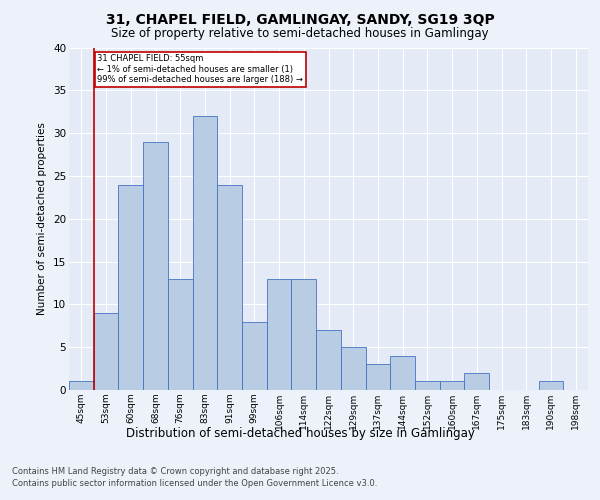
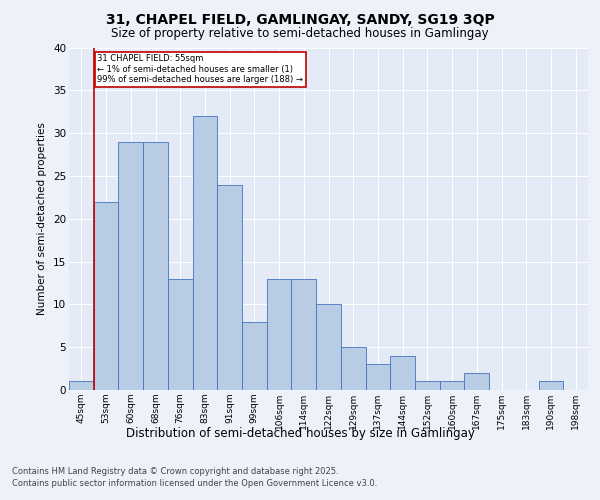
53sqm: 9 -> 22
60sqm: 24 -> 29
122sqm: 7 -> 10
